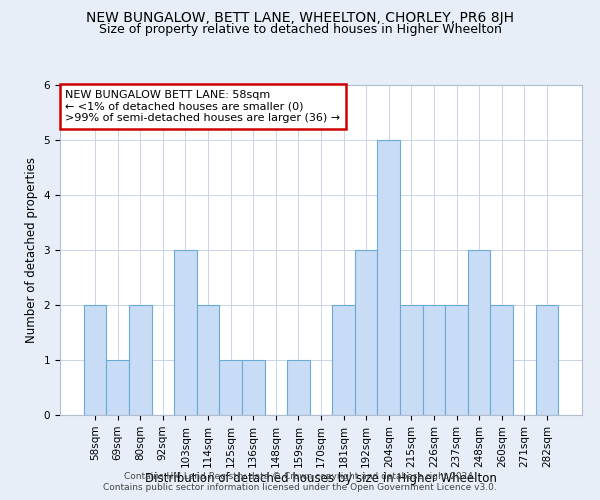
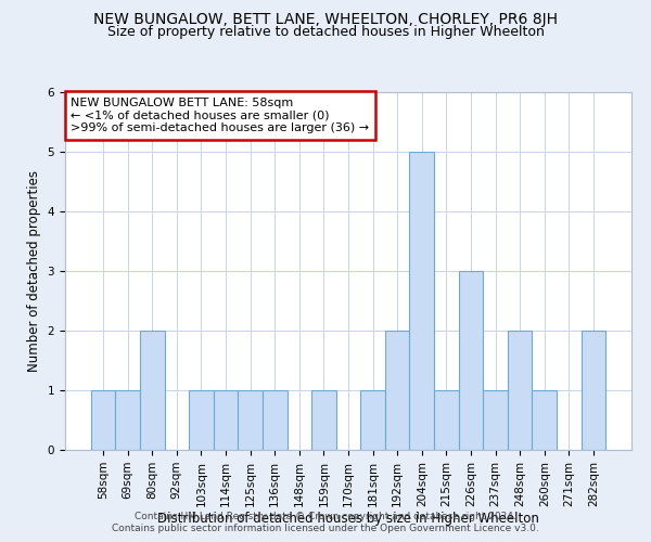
58sqm: 2 -> 1
103sqm: 3 -> 1
114sqm: 2 -> 1
181sqm: 2 -> 1
192sqm: 3 -> 2
215sqm: 2 -> 1
226sqm: 2 -> 3
237sqm: 2 -> 1
248sqm: 3 -> 2
260sqm: 2 -> 1
